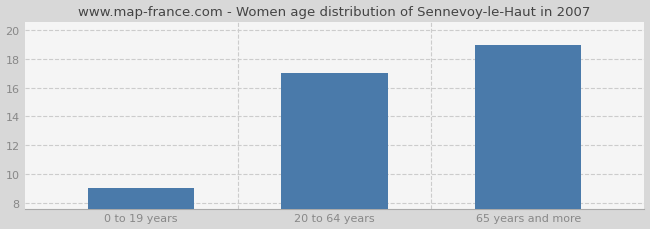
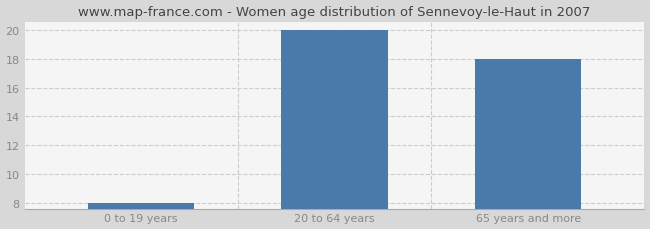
0 to 19 years: 9 -> 8
20 to 64 years: 17 -> 20
65 years and more: 19 -> 18
